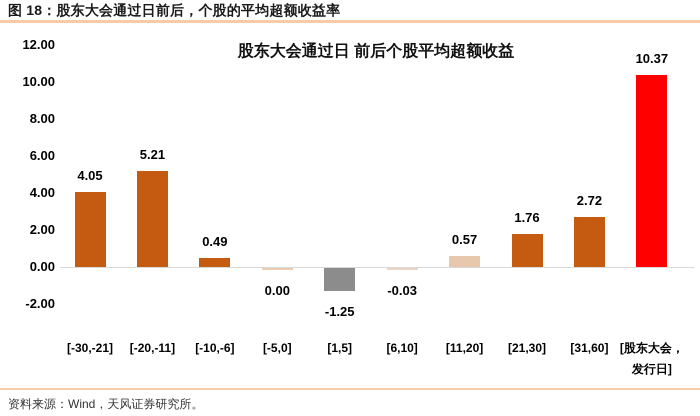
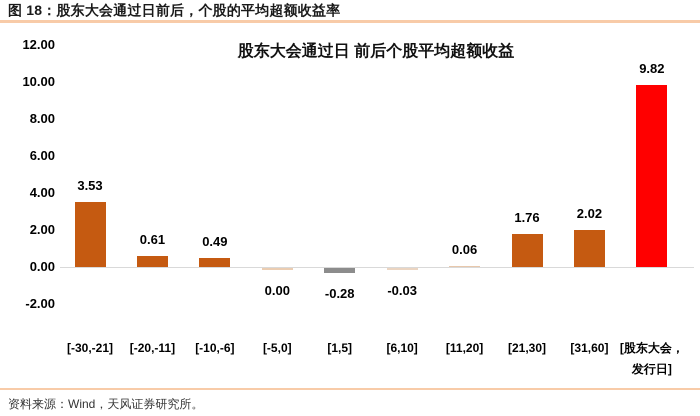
[-30,-21]: 4.05 -> 3.53
[-20,-11]: 5.21 -> 0.61
[1,5]: -1.25 -> -0.28
[11,20]: 0.57 -> 0.06
[31,60]: 2.72 -> 2.02
[股东大会， 发行日]: 10.37 -> 9.82
